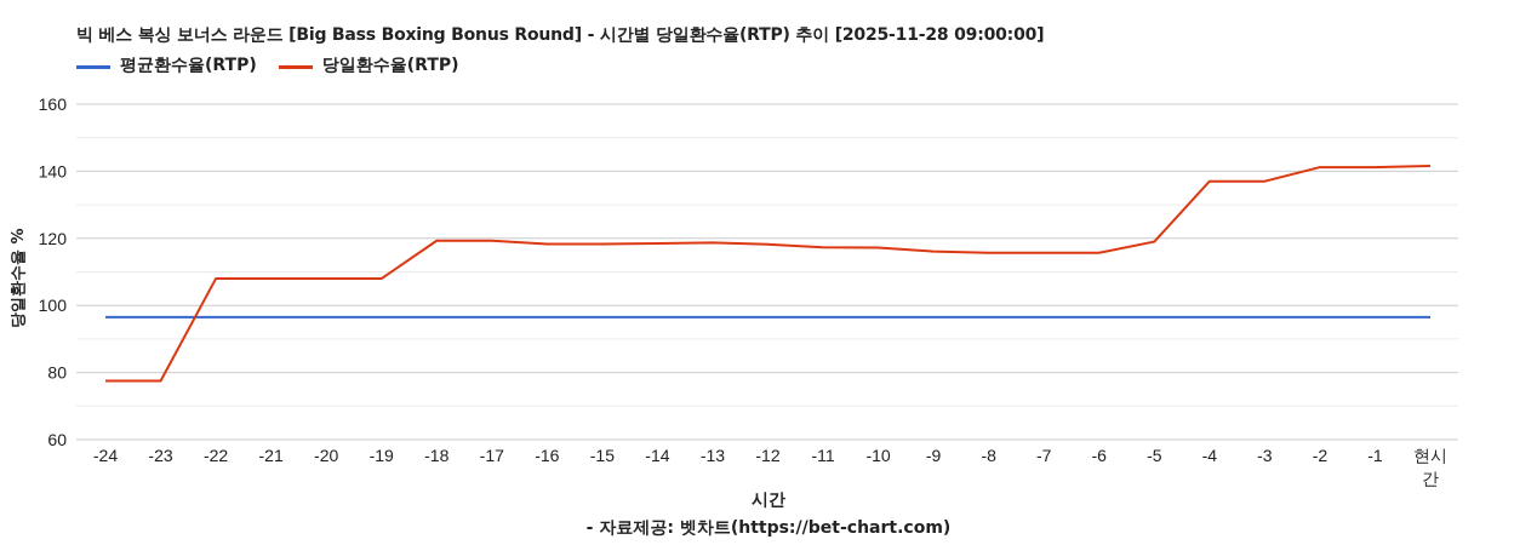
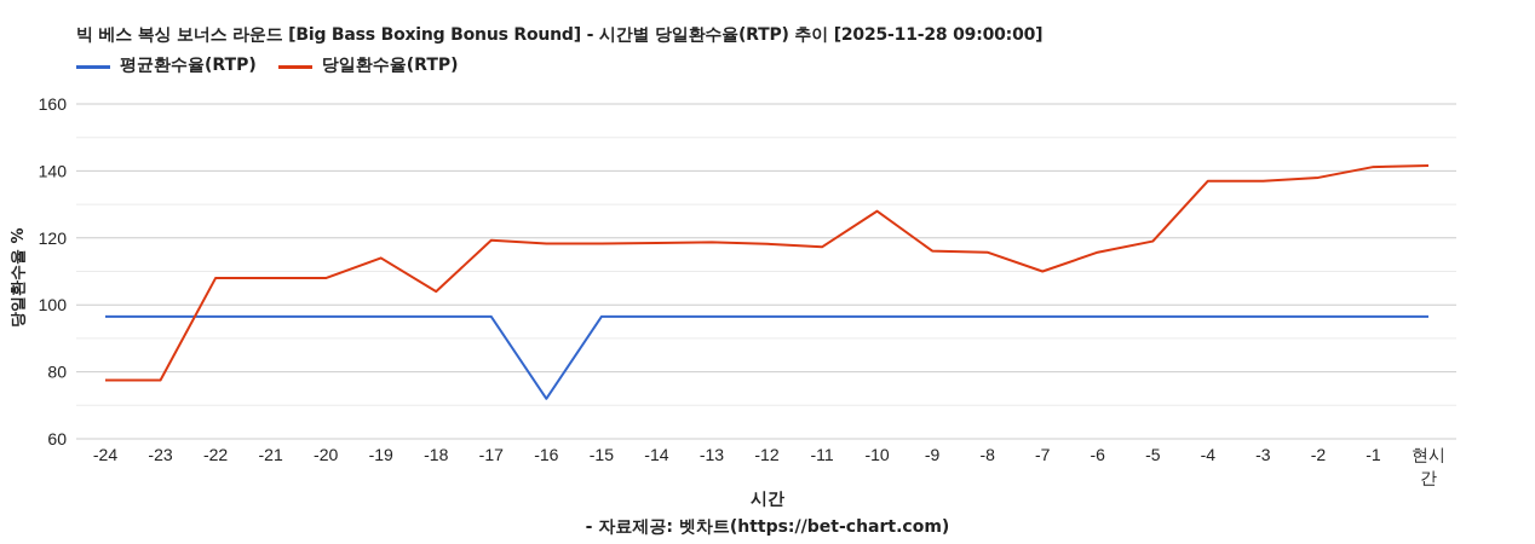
당일환수율(RTP)/-19: 108 -> 114
당일환수율(RTP)/-18: 119 -> 104
평균환수율(RTP)/-16: 96 -> 72
당일환수율(RTP)/-10: 117 -> 128
당일환수율(RTP)/-7: 116 -> 110
당일환수율(RTP)/-2: 141 -> 138
